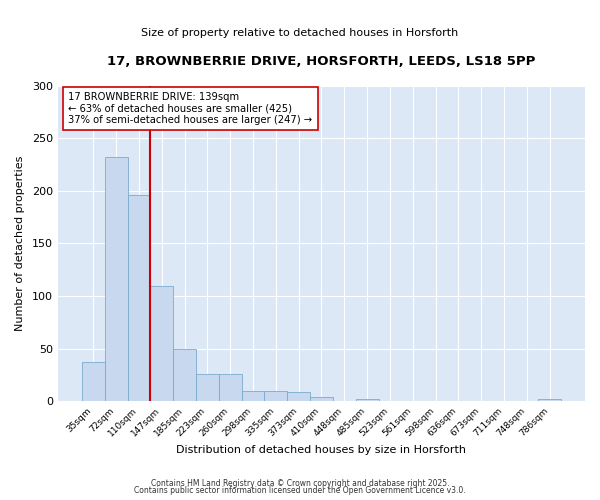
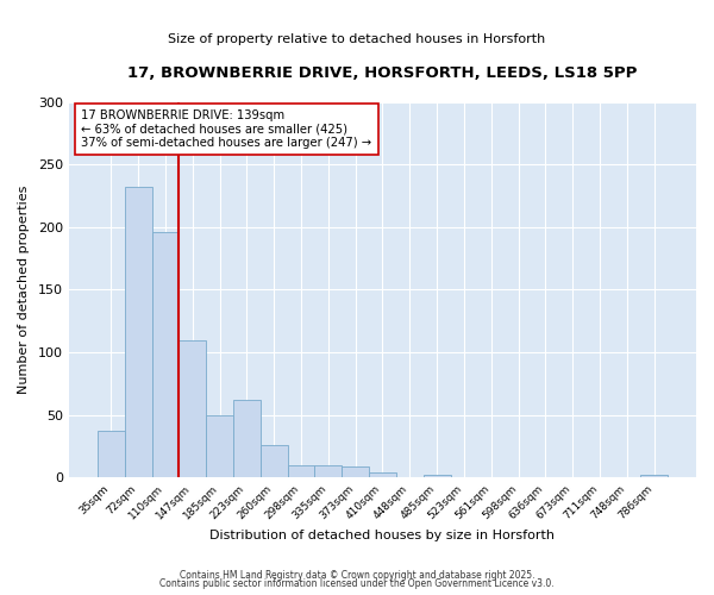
223sqm: 26 -> 62
